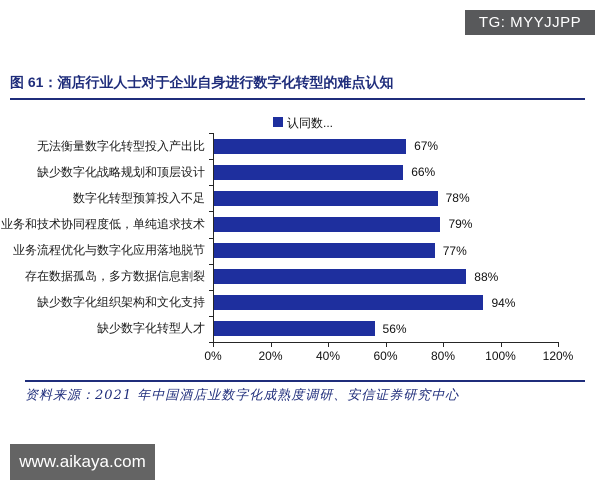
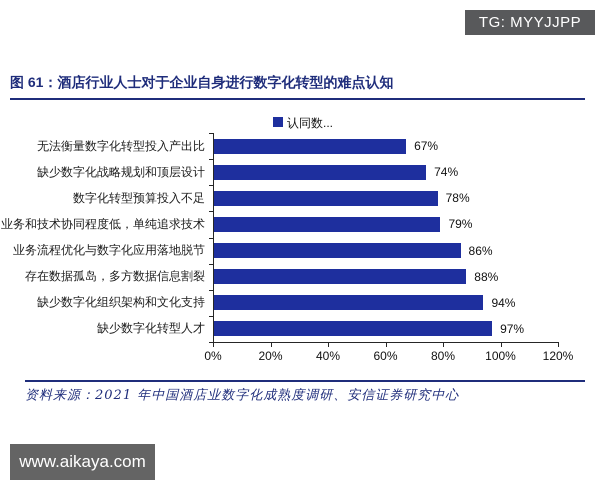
缺少数字化战略规划和顶层设计: 66% -> 74%
业务流程优化与数字化应用落地脱节: 77% -> 86%
缺少数字化转型人才: 56% -> 97%
